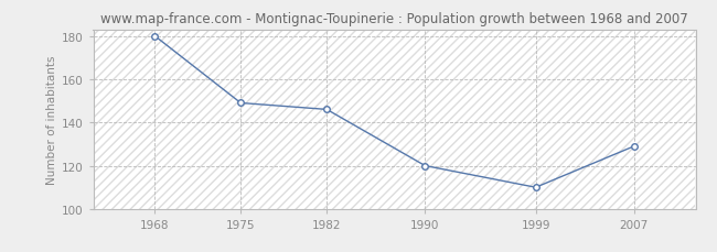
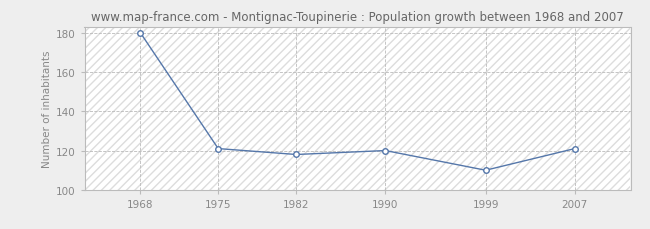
1975: 149 -> 121
1982: 146 -> 118
2007: 129 -> 121
